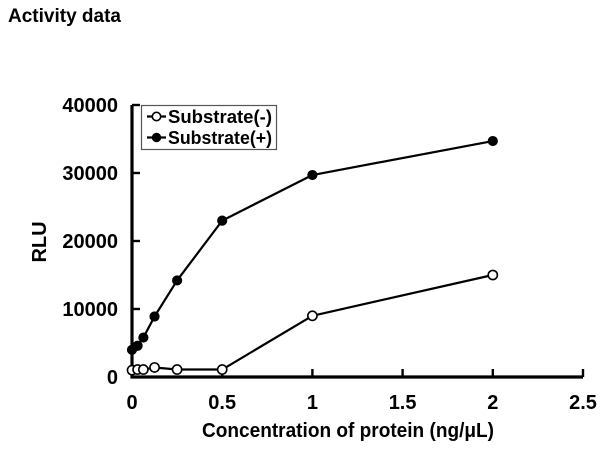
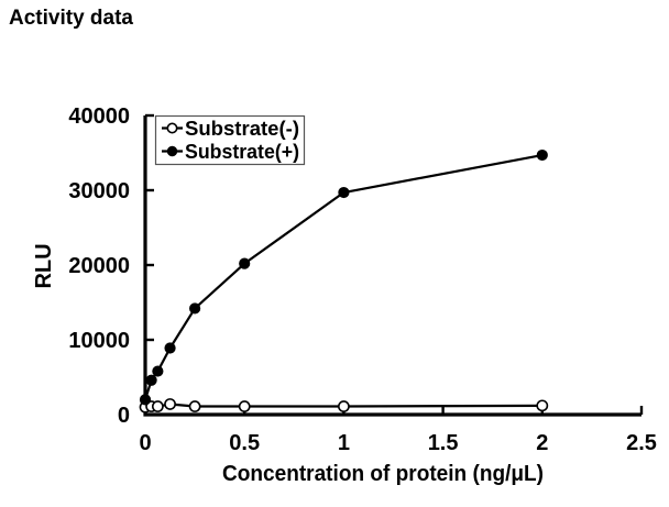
Substrate(+)/0: 4000 -> 2000
Substrate(+)/0.5: 23000 -> 20000
Substrate(-)/1: 9000 -> 1000
Substrate(-)/2: 15000 -> 1000
